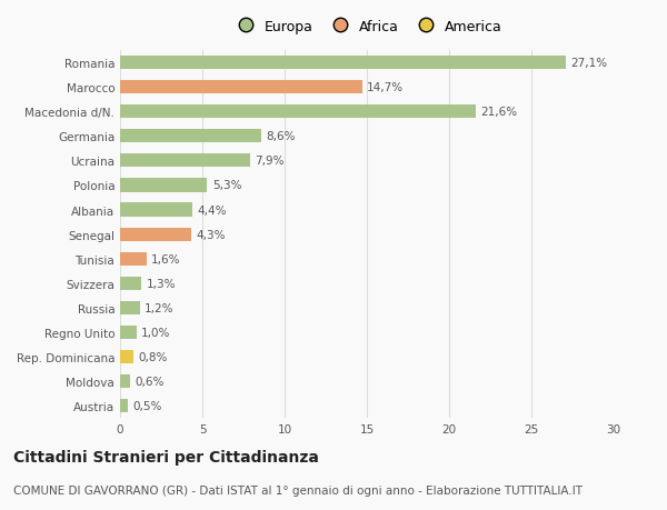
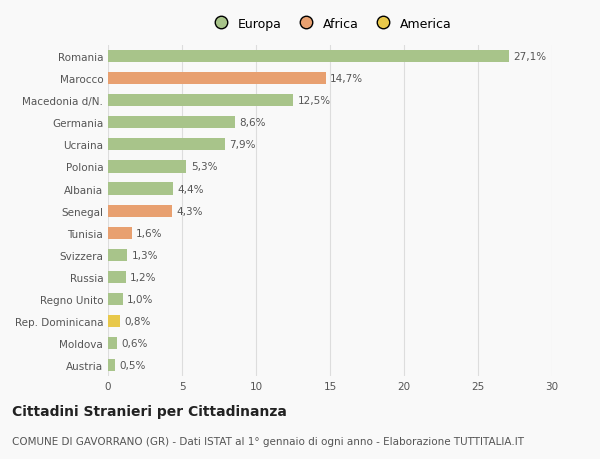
Macedonia d/N.: 21,6% -> 12,5%
